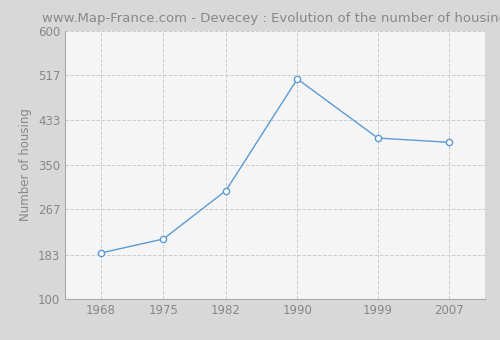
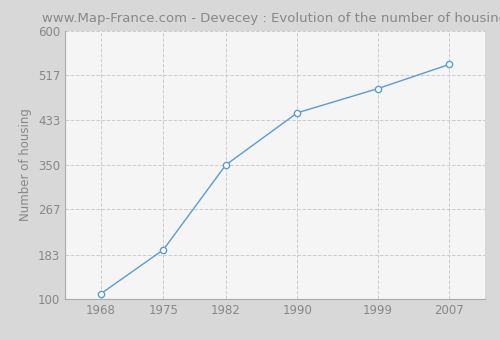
1968: 186 -> 110
1975: 212 -> 192
1982: 302 -> 350
1990: 510 -> 447
1999: 400 -> 492
2007: 392 -> 537
